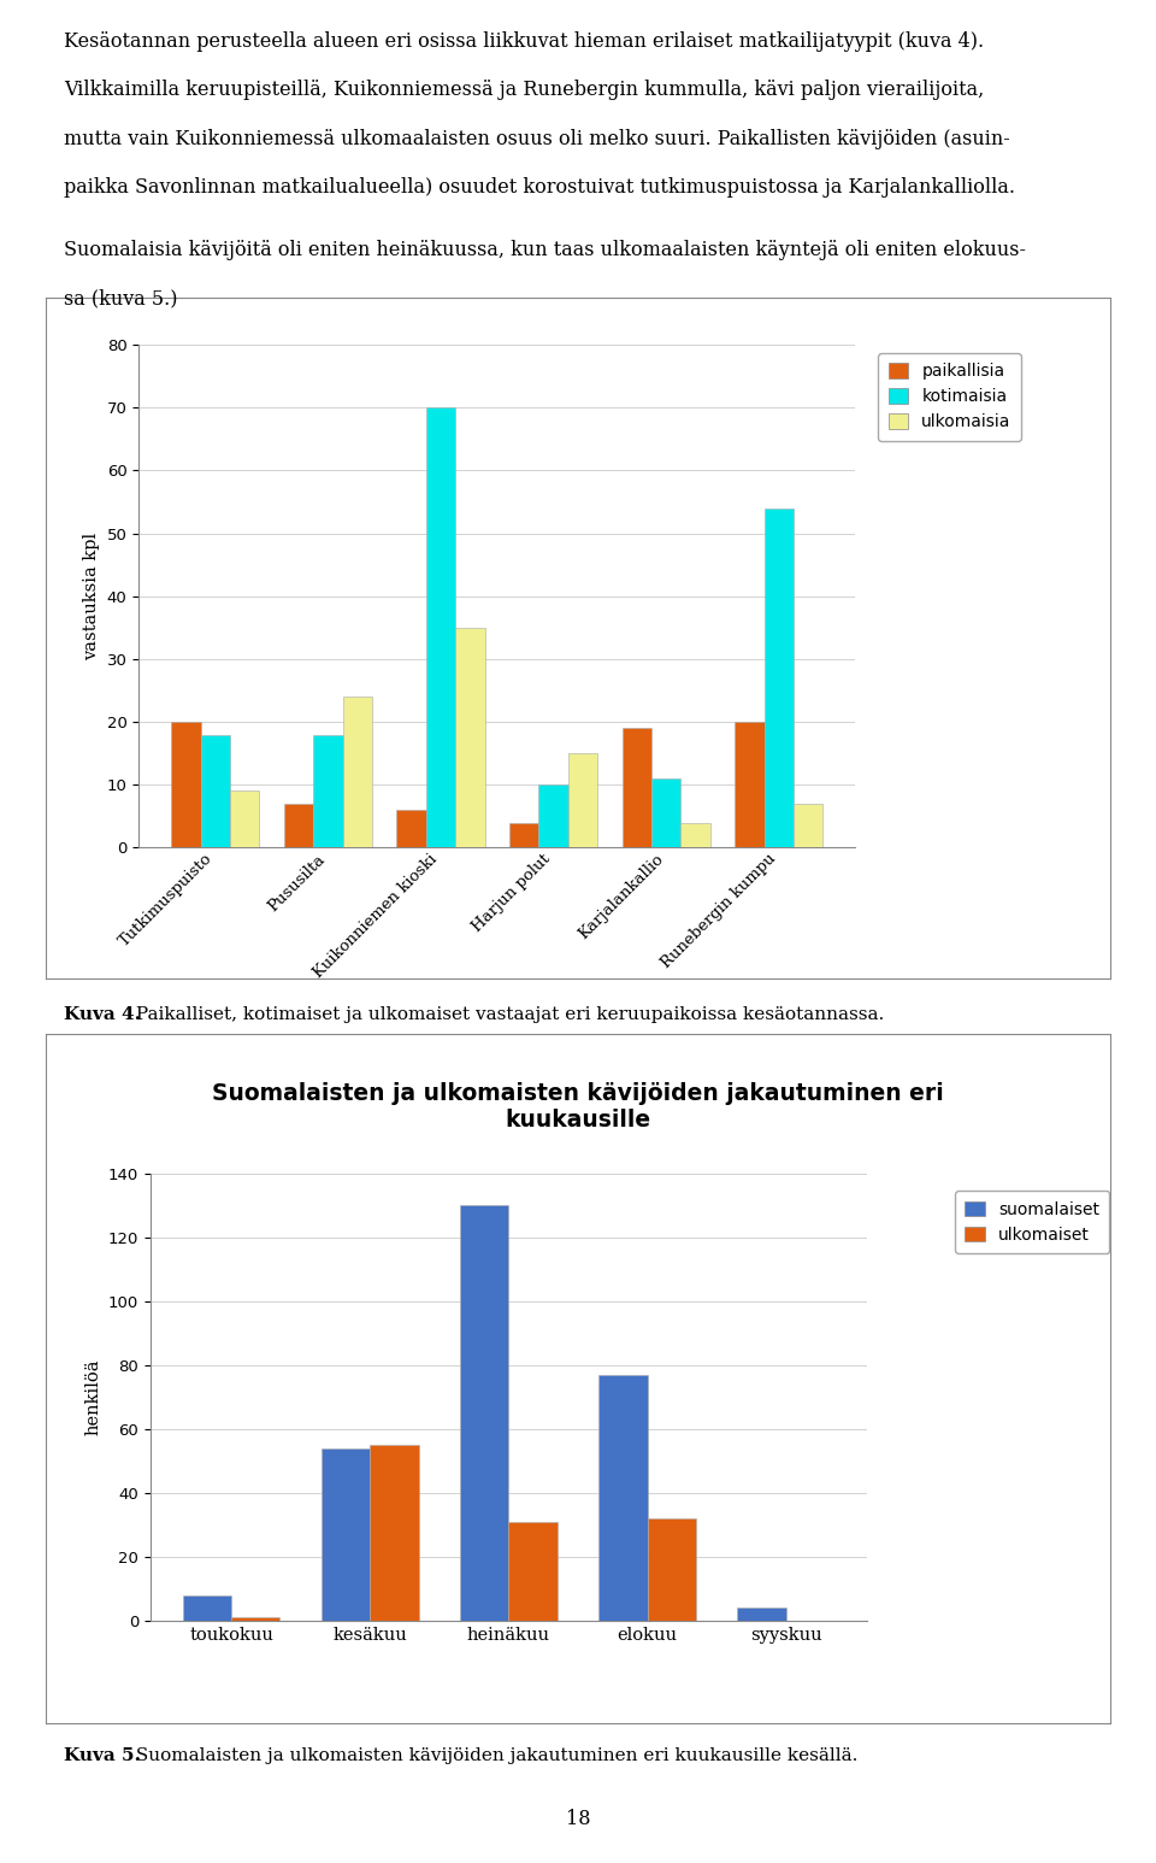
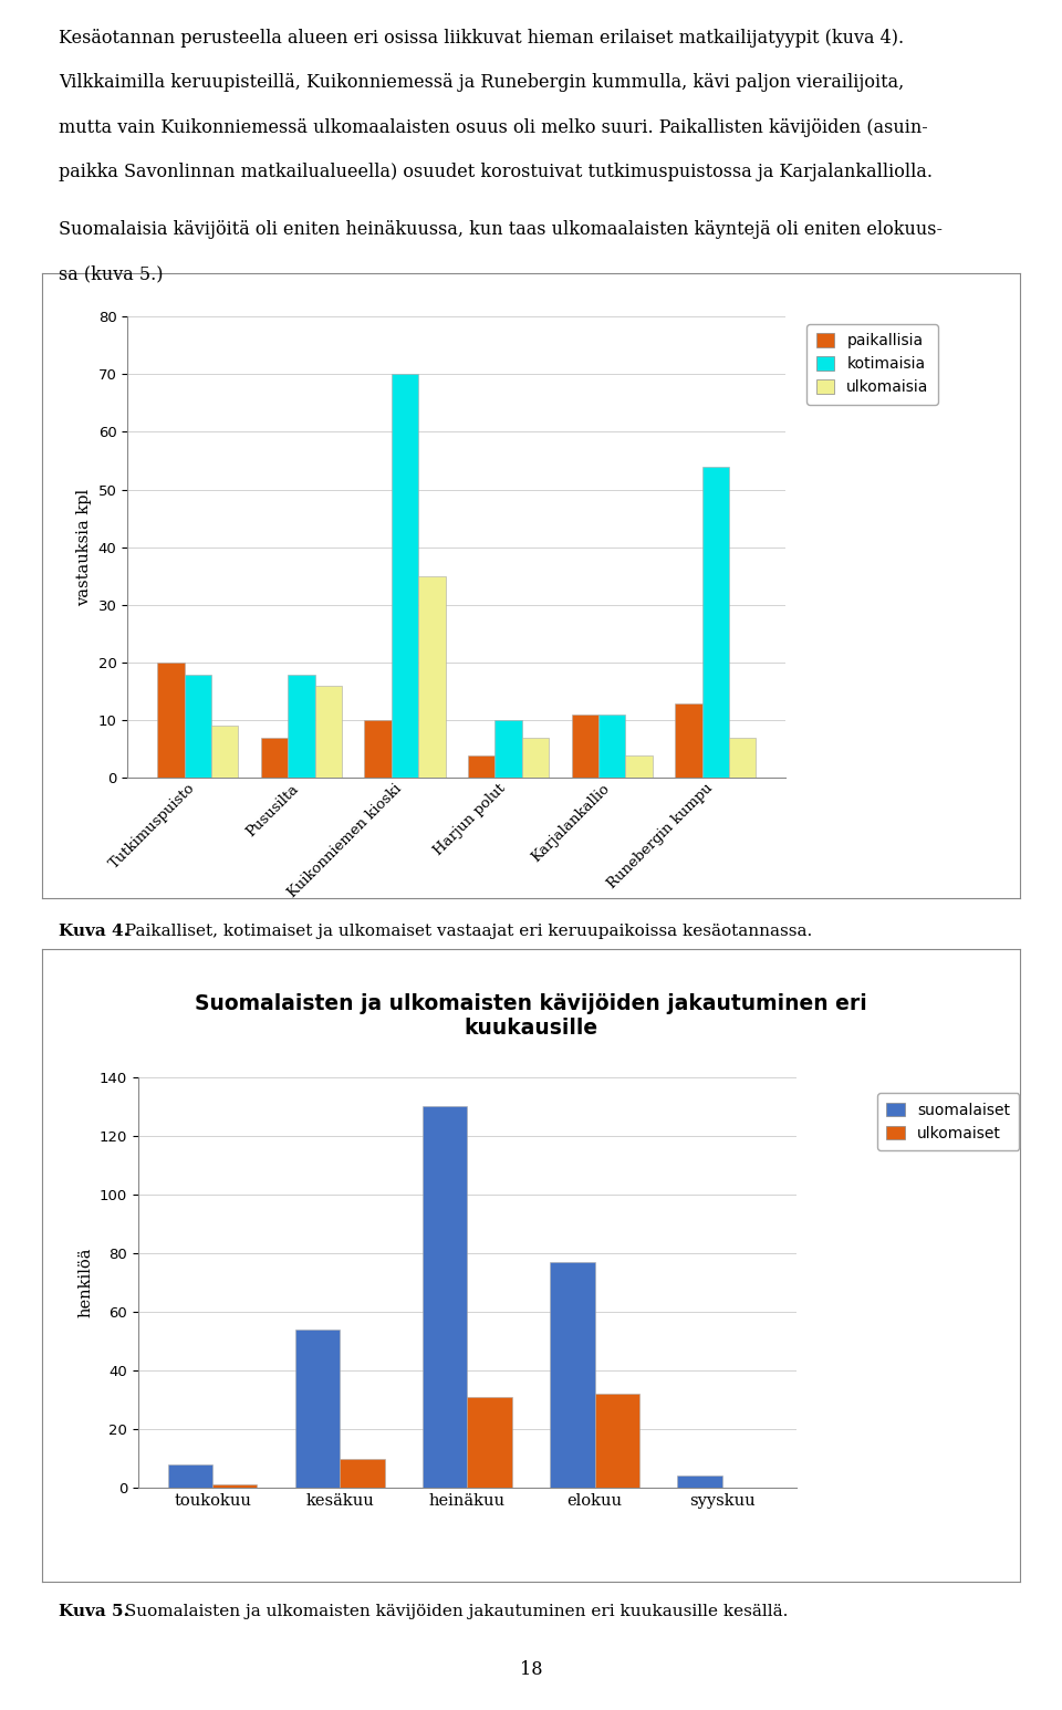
ulkomaisia/Pususilta: 24 -> 16
paikallisia/Kuikonniemen kioski: 6 -> 10
ulkomaisia/Harjun polut: 15 -> 7
paikallisia/Karjalankallio: 19 -> 11
paikallisia/Runebergin kumpu: 20 -> 13
ulkomaiset/kesäkuu: 55 -> 10
